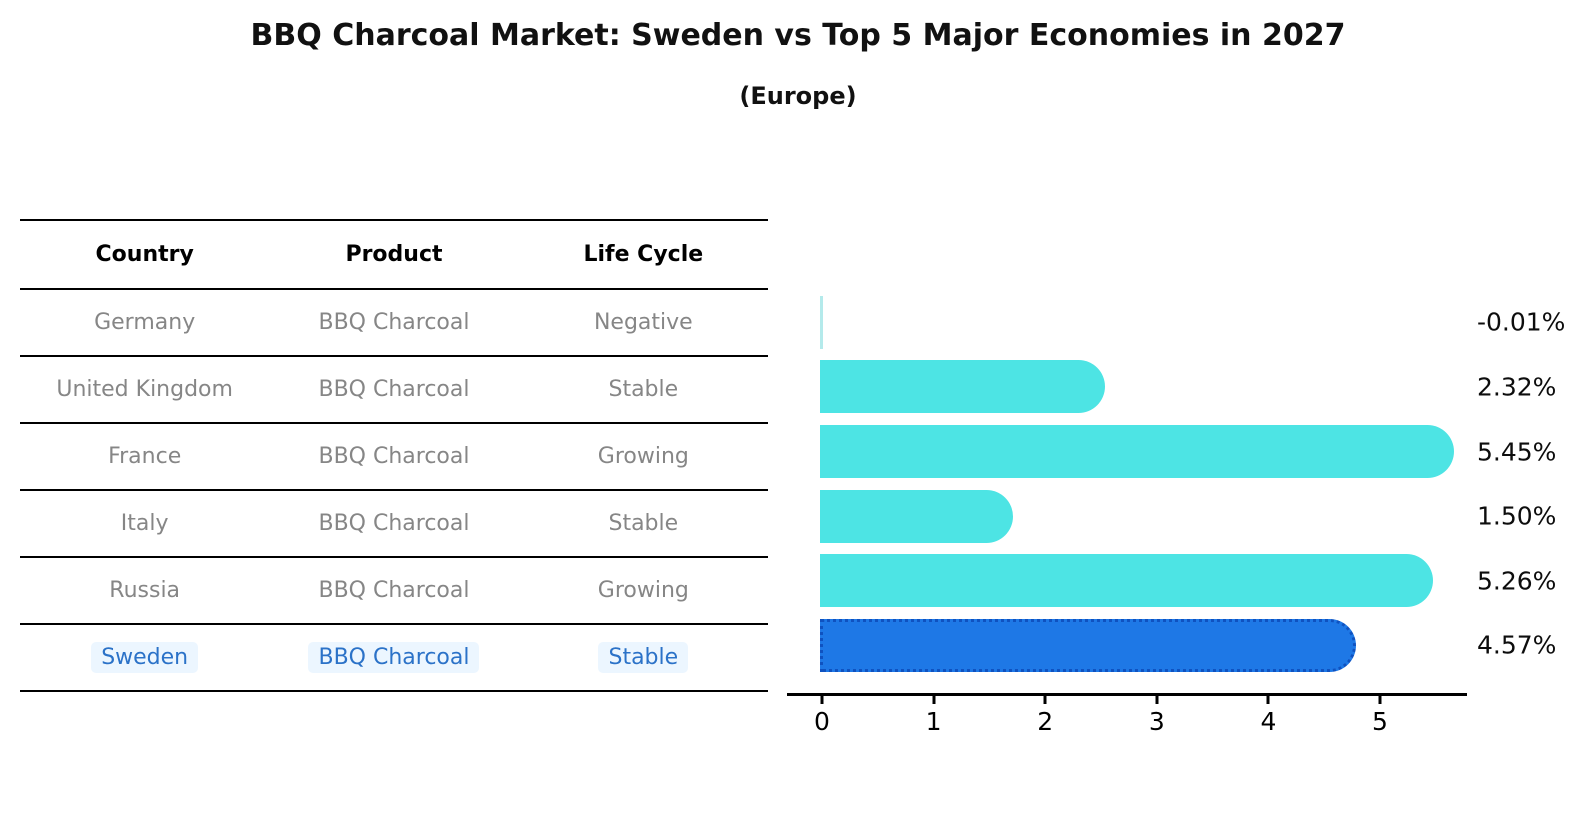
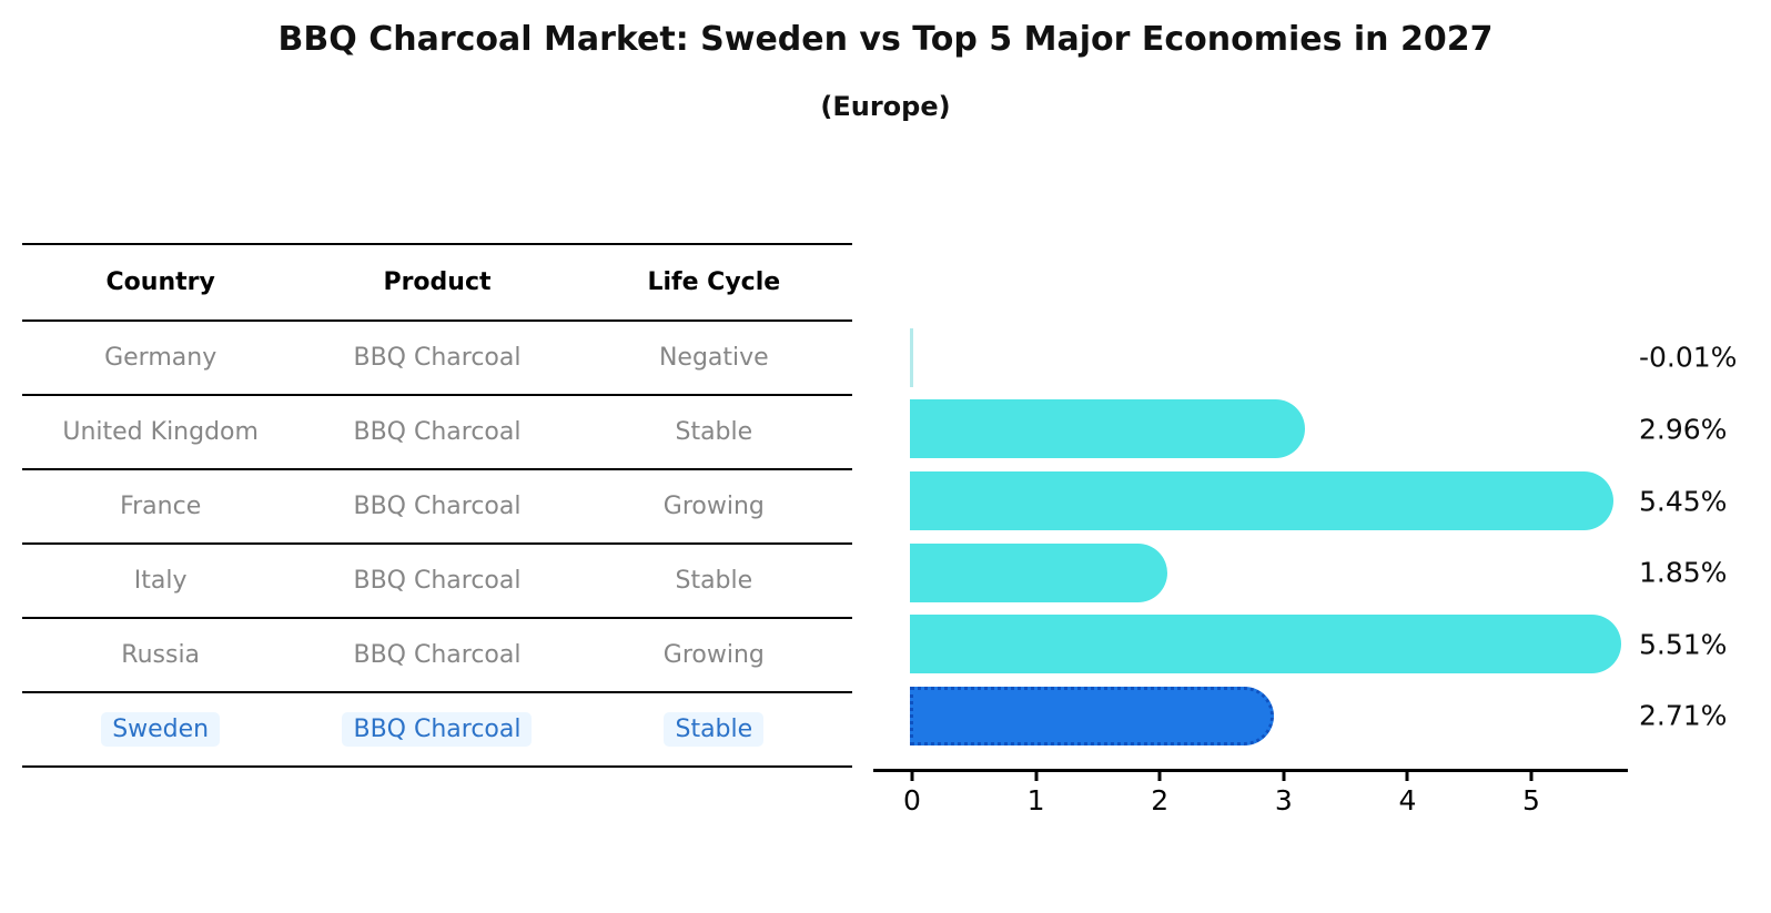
United Kingdom: 2.32% -> 2.96%
Italy: 1.50% -> 1.85%
Russia: 5.26% -> 5.51%
Sweden: 4.57% -> 2.71%
